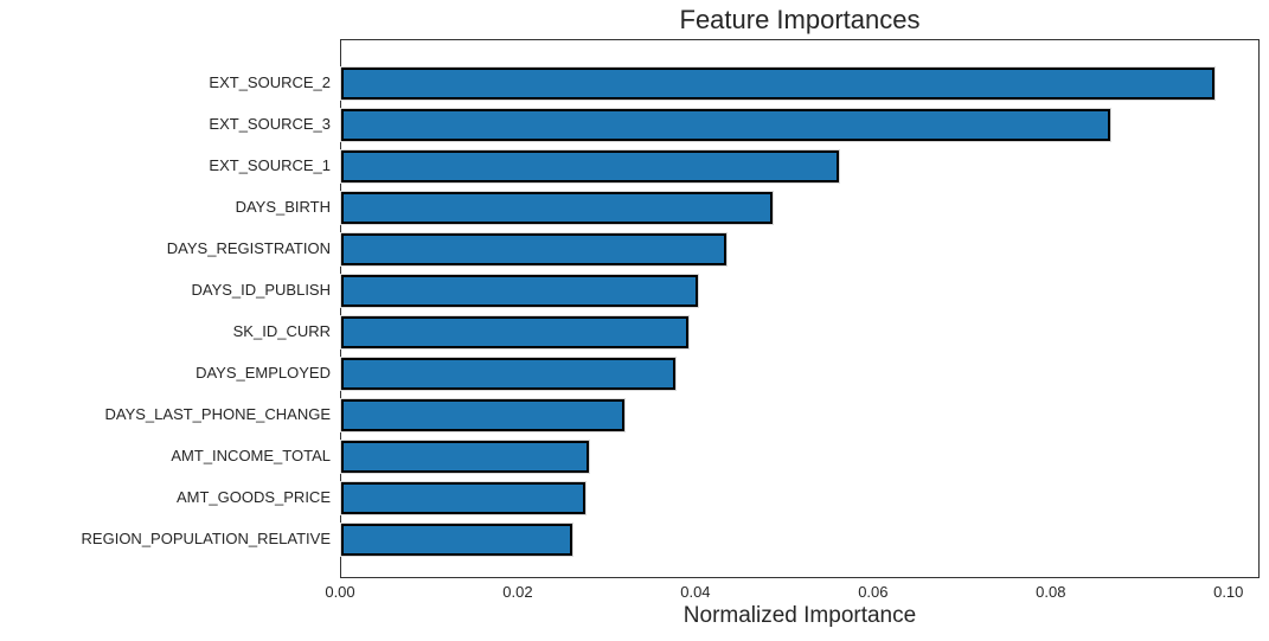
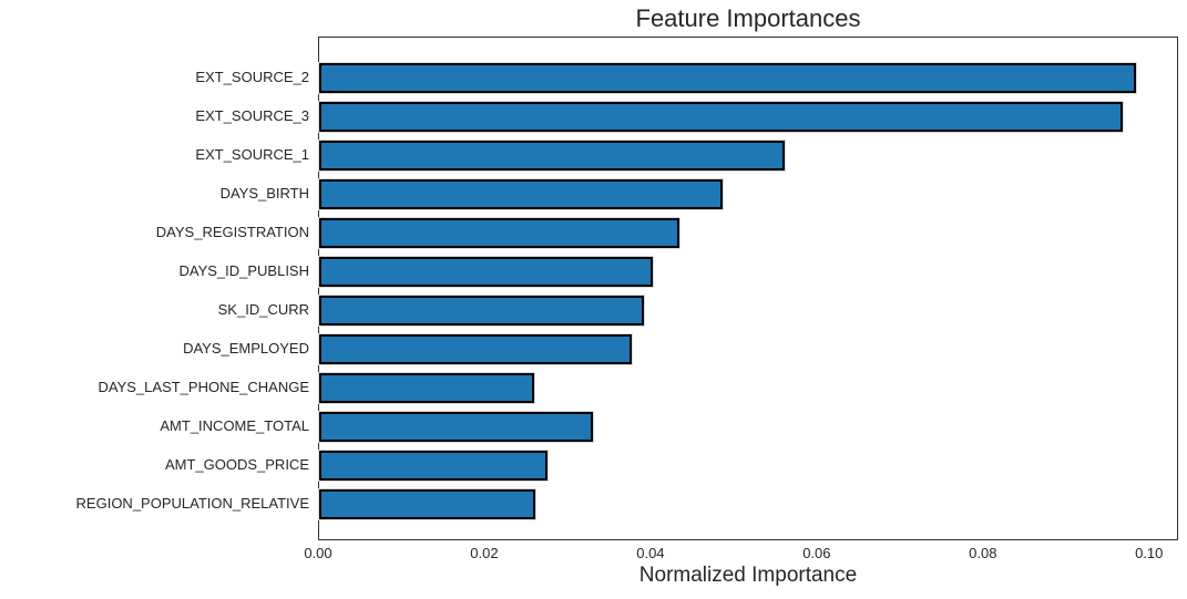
EXT_SOURCE_3: 0.087 -> 0.097
DAYS_LAST_PHONE_CHANGE: 0.032 -> 0.026
AMT_INCOME_TOTAL: 0.028 -> 0.033
